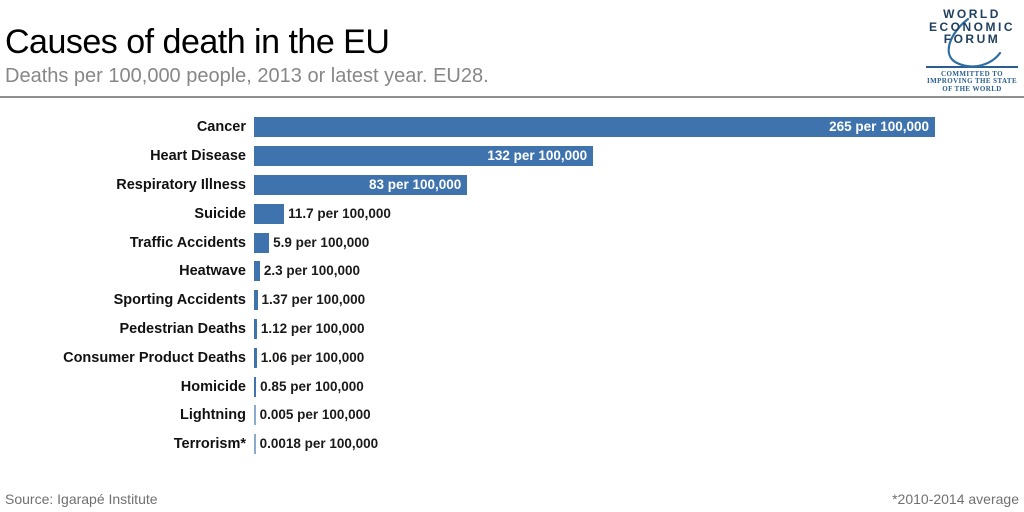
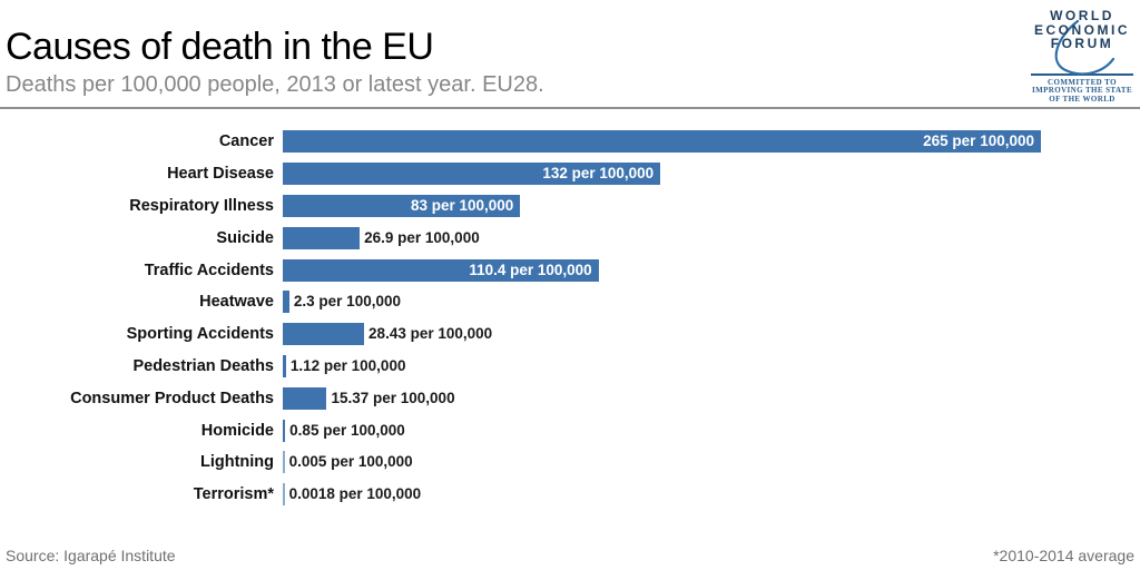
Suicide: 11.7 -> 26.9
Traffic Accidents: 5.9 -> 110.4
Sporting Accidents: 1.37 -> 28.43
Consumer Product Deaths: 1.06 -> 15.37
